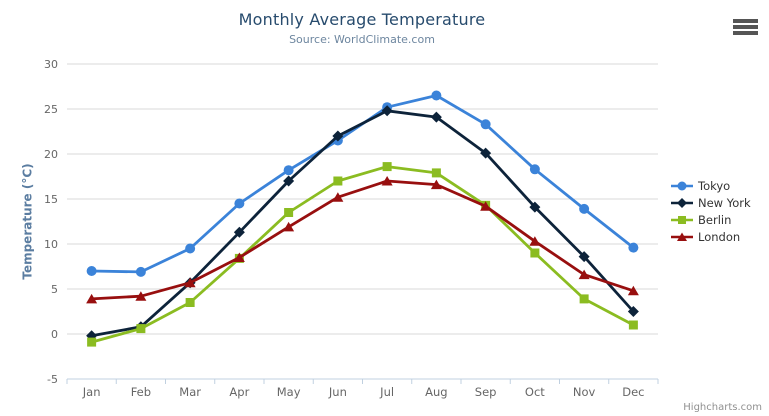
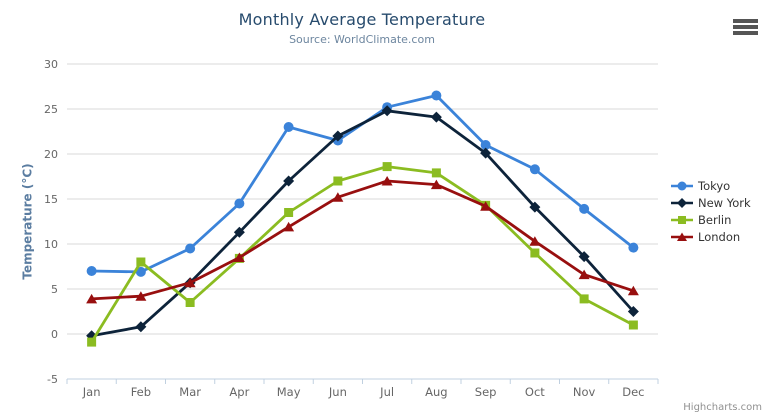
Berlin/Feb: 1 -> 8
Tokyo/May: 18 -> 23
Tokyo/Sep: 23 -> 21
